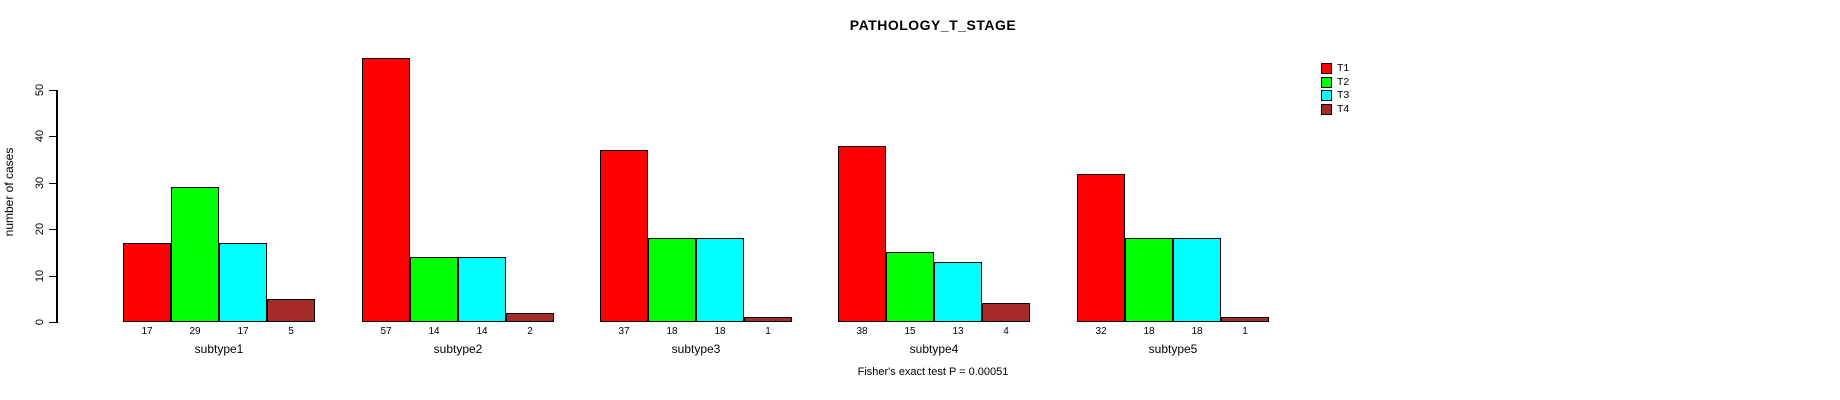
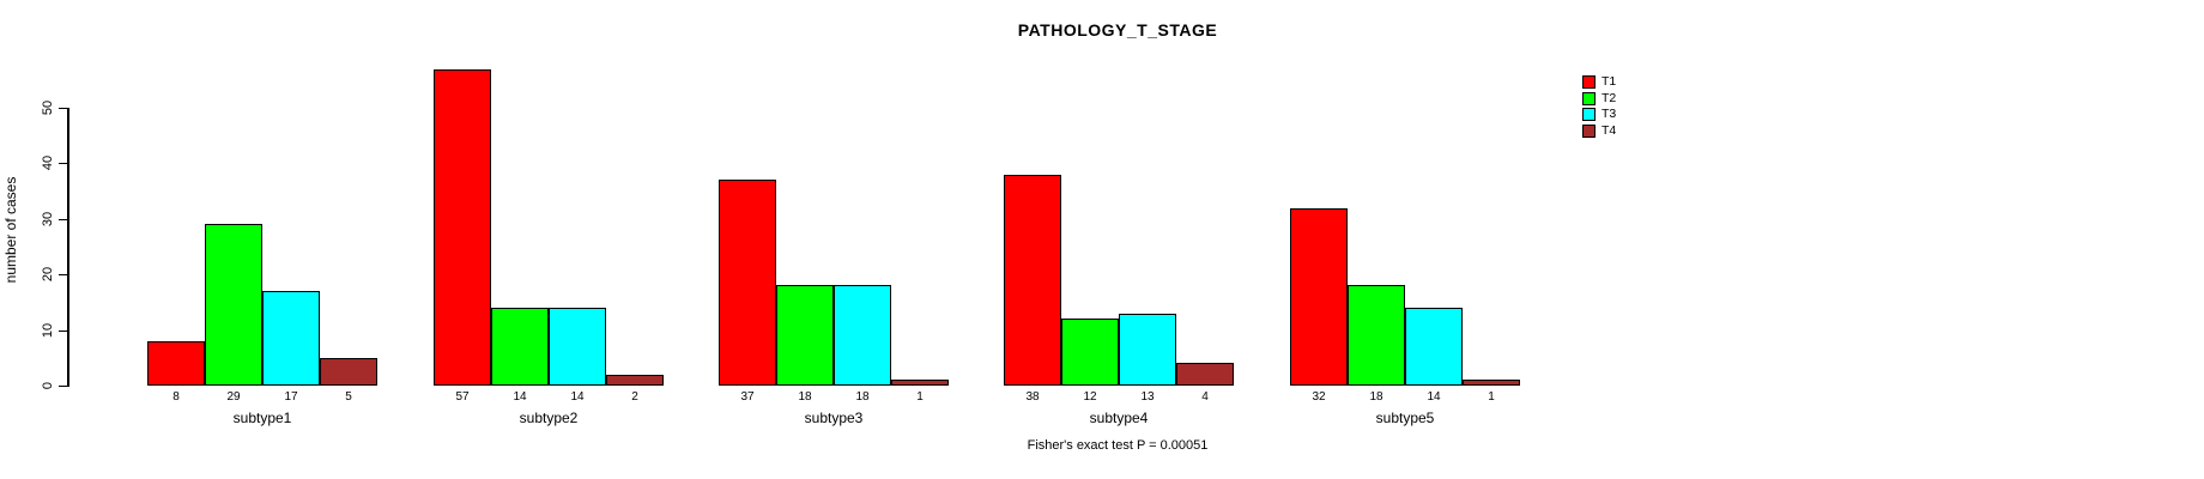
T1/subtype1: 17 -> 8
T2/subtype4: 15 -> 12
T3/subtype5: 18 -> 14
